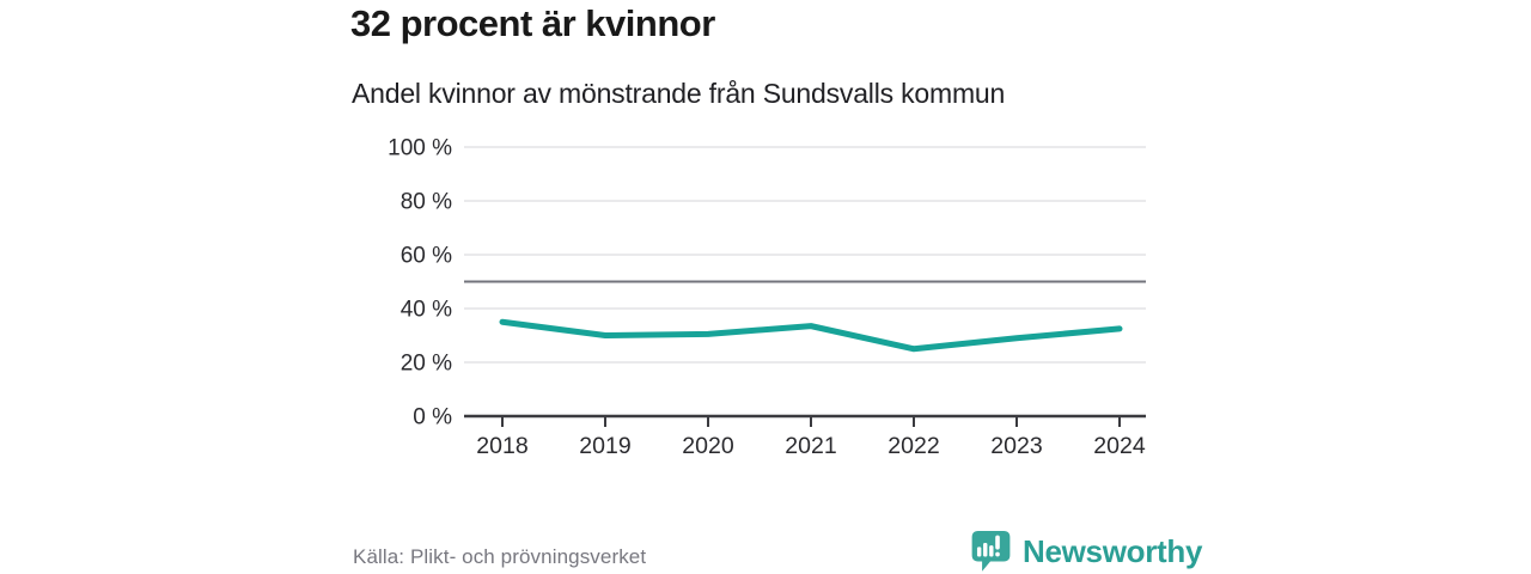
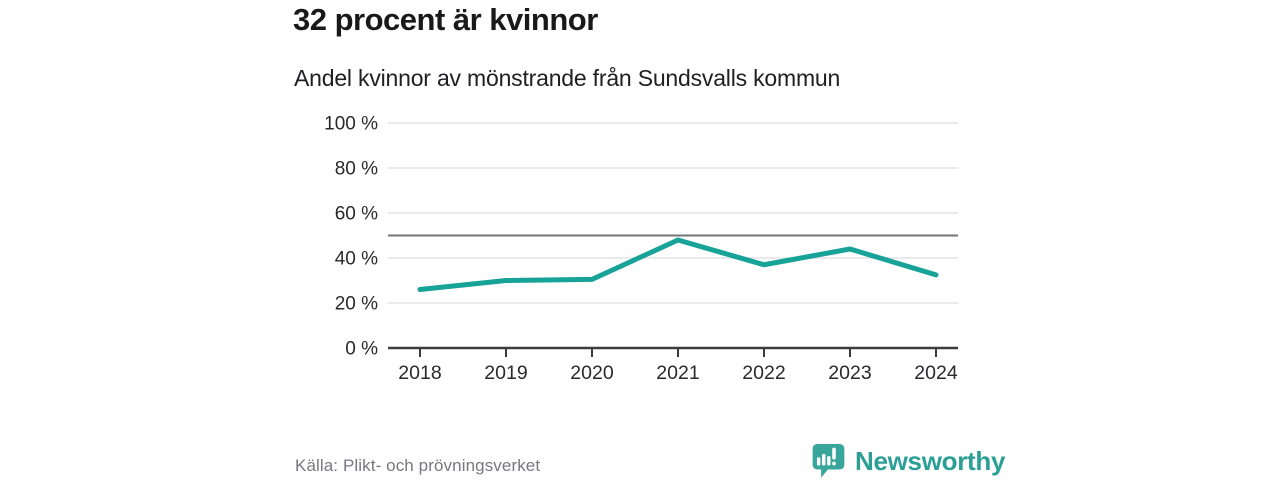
2018: 35% -> 26%
2021: 34% -> 48%
2022: 25% -> 37%
2023: 29% -> 44%
